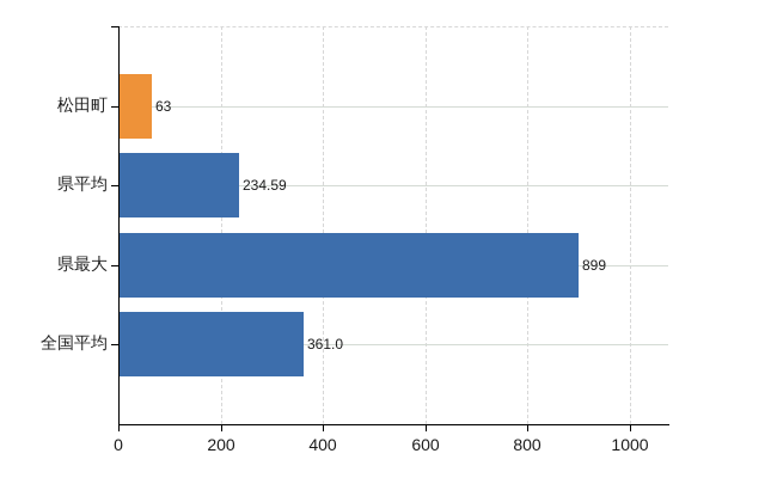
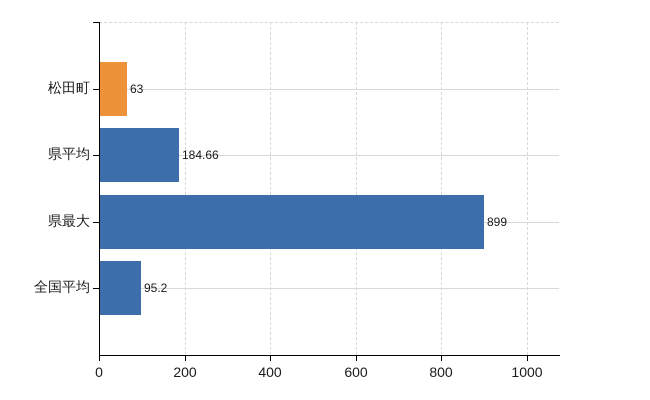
県平均: 234.59 -> 184.66
全国平均: 361.0 -> 95.2
